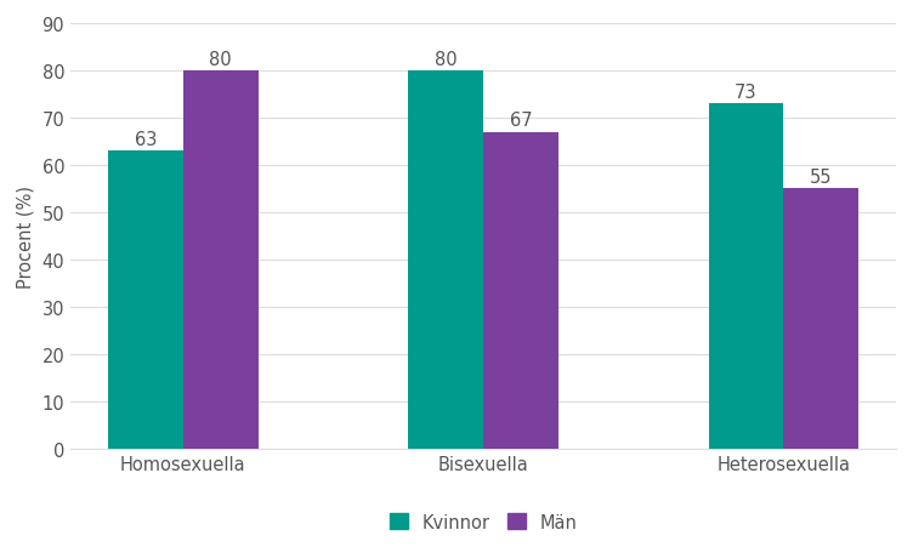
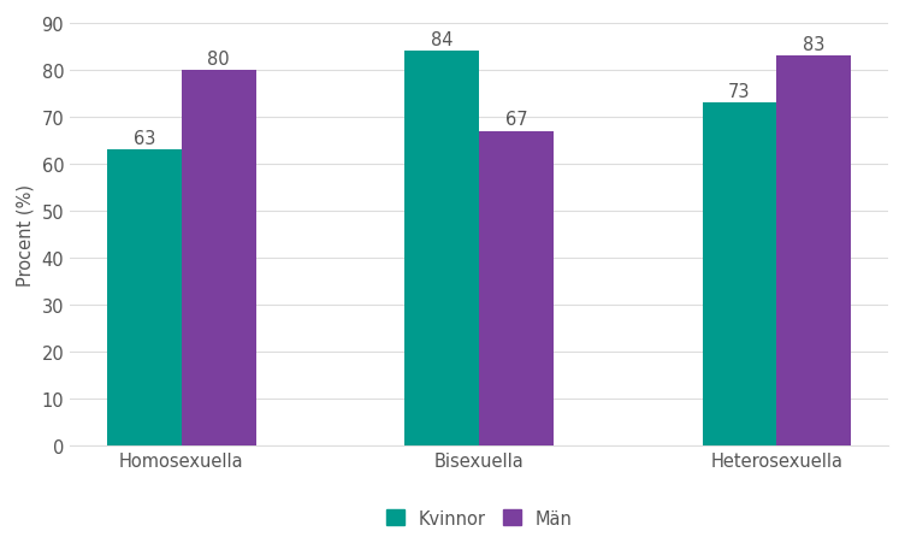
Kvinnor/Bisexuella: 80 -> 84
Män/Heterosexuella: 55 -> 83
